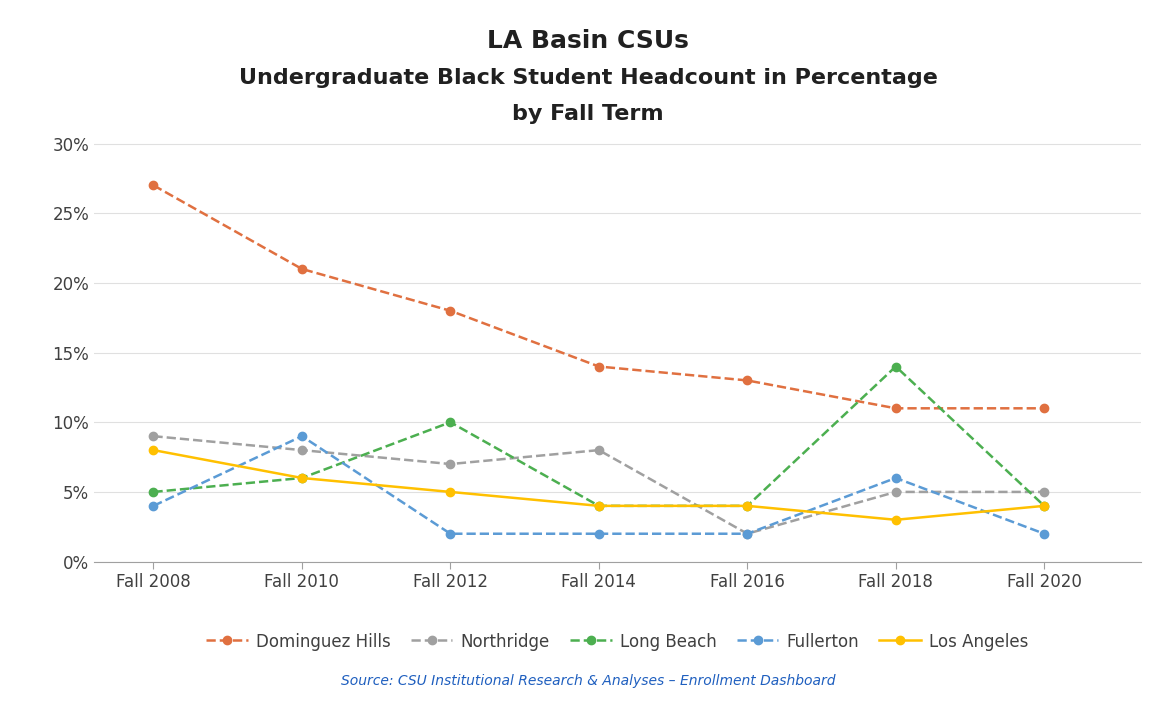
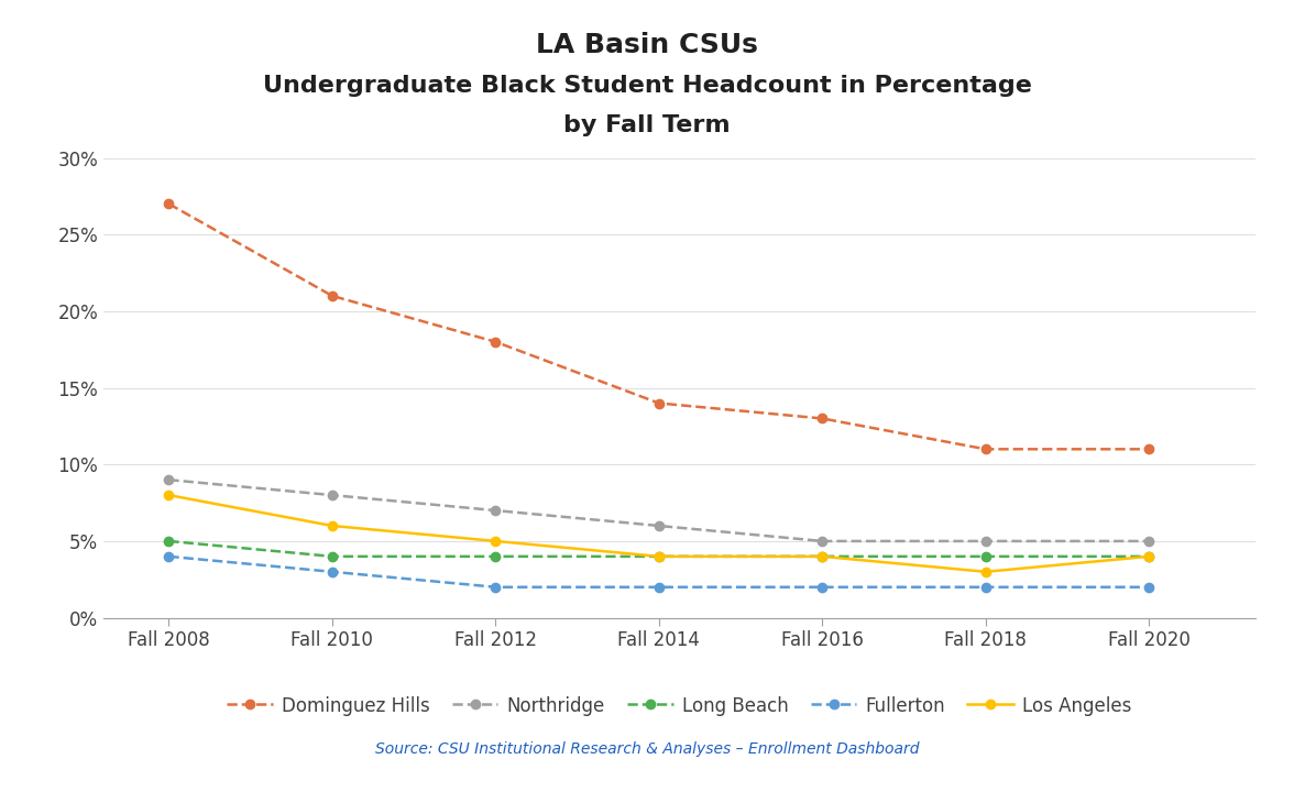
Long Beach/Fall 2010: 6% -> 4%
Fullerton/Fall 2010: 9% -> 3%
Long Beach/Fall 2012: 10% -> 4%
Northridge/Fall 2014: 8% -> 6%
Northridge/Fall 2016: 2% -> 5%
Long Beach/Fall 2018: 14% -> 4%
Fullerton/Fall 2018: 6% -> 2%
